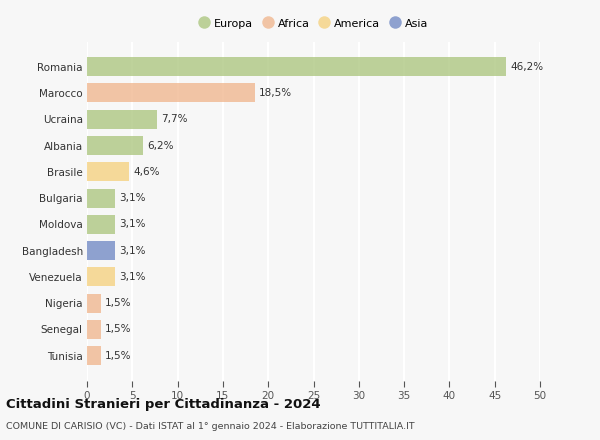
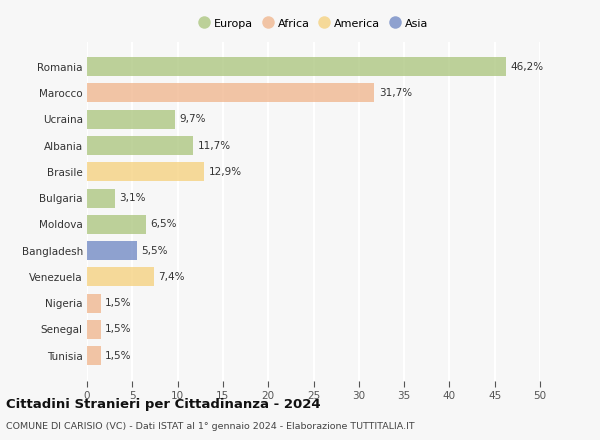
Marocco: 18,5% -> 31,7%
Ucraina: 7,7% -> 9,7%
Albania: 6,2% -> 11,7%
Brasile: 4,6% -> 12,9%
Moldova: 3,1% -> 6,5%
Bangladesh: 3,1% -> 5,5%
Venezuela: 3,1% -> 7,4%
